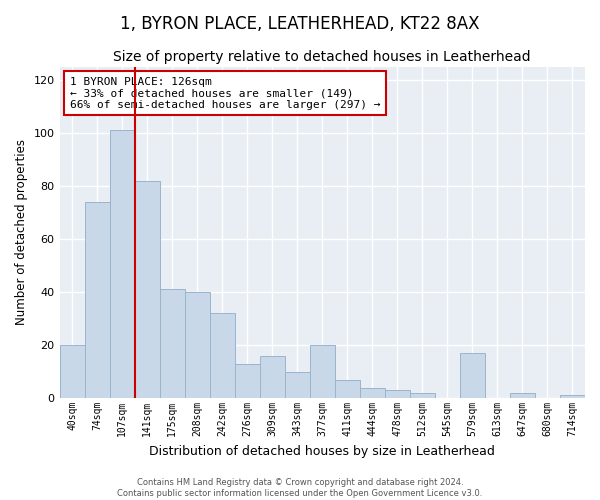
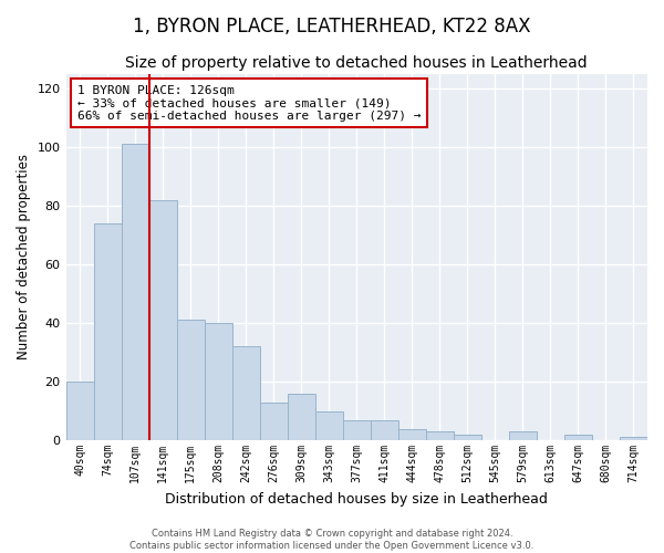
377sqm: 20 -> 7
579sqm: 17 -> 3
